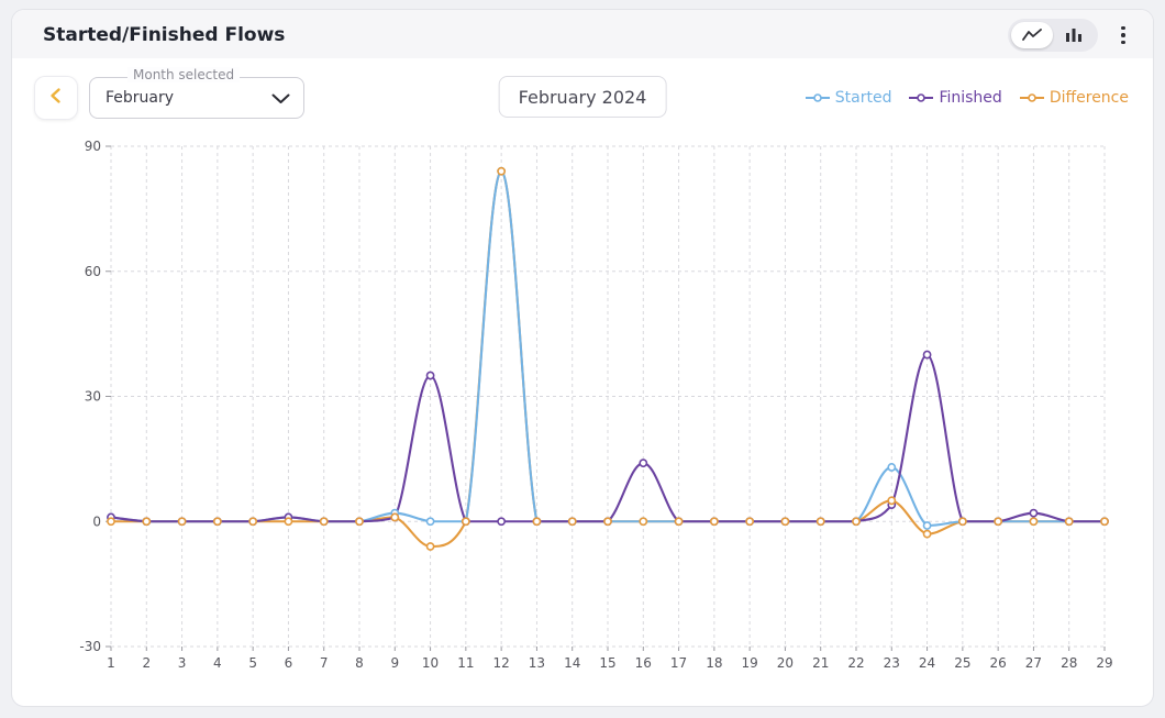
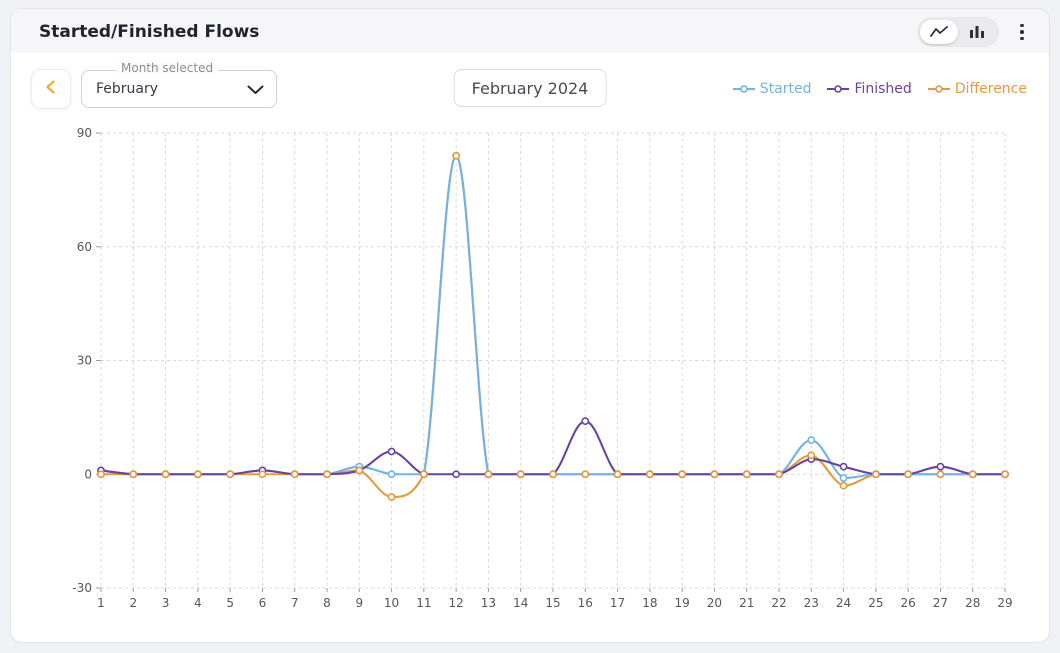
Finished/10: 35 -> 6
Started/23: 13 -> 9
Finished/24: 40 -> 2
